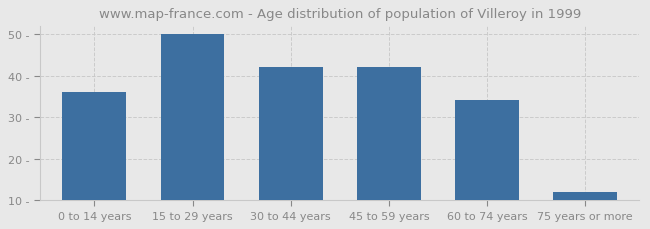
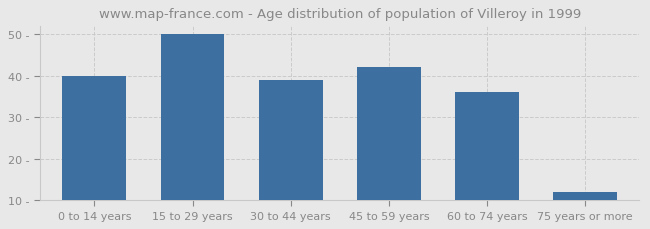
0 to 14 years: 36 - -> 40 -
30 to 44 years: 42 - -> 39 -
60 to 74 years: 34 - -> 36 -
